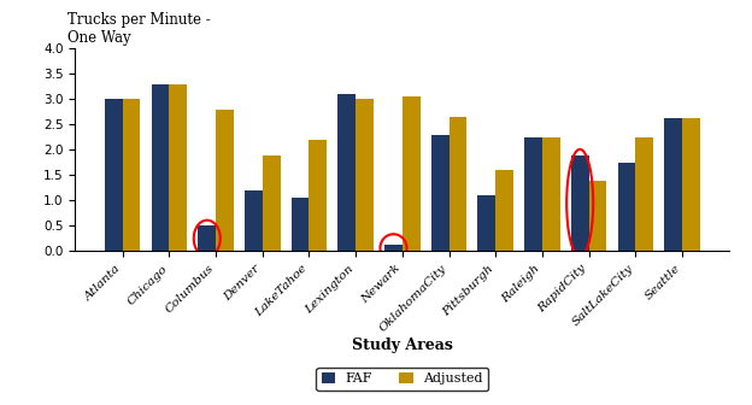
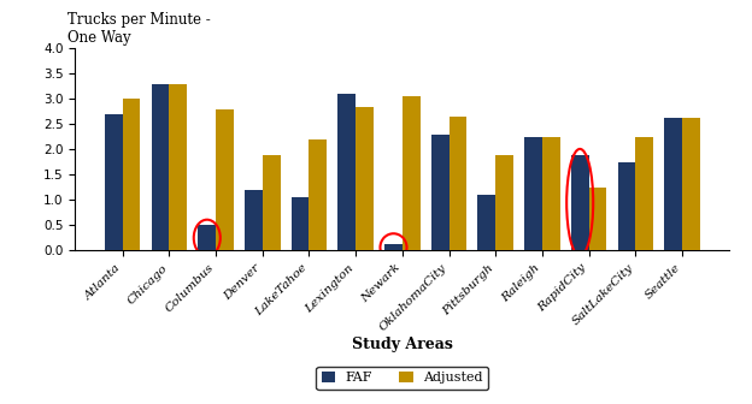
FAF/Atlanta: 3.00 -> 2.70
Adjusted/Lexington: 3.00 -> 2.85
Adjusted/Pittsburgh: 1.60 -> 1.90
Adjusted/RapidCity: 1.40 -> 1.25
